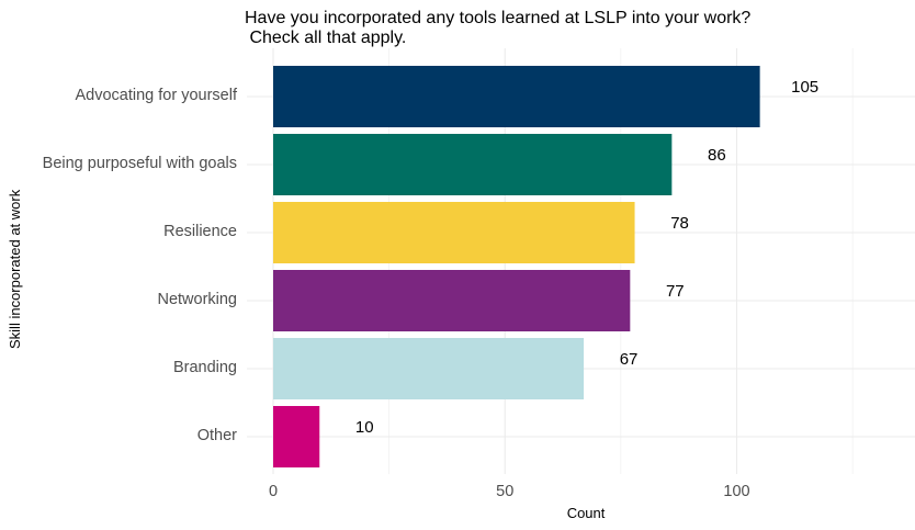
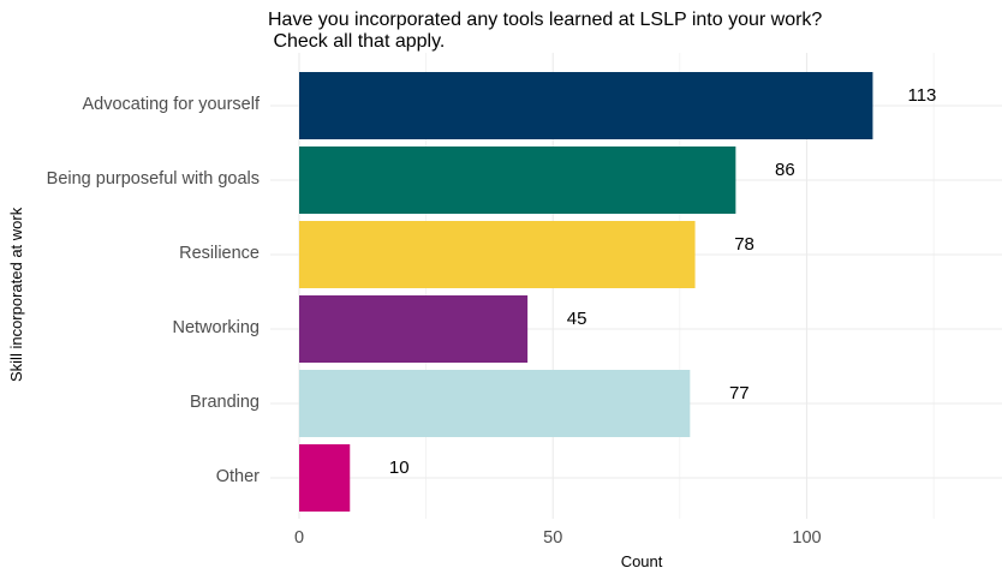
Advocating for yourself: 105 -> 113
Networking: 77 -> 45
Branding: 67 -> 77
